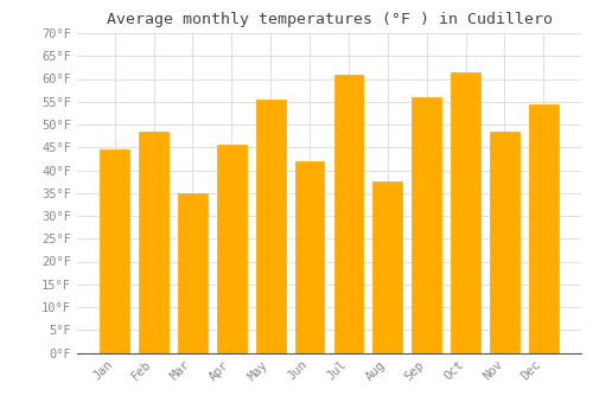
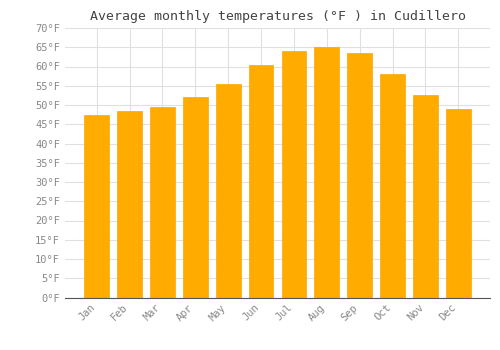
Jan: 44.5°F -> 47.5°F
Mar: 35.0°F -> 49.5°F
Apr: 45.5°F -> 52.0°F
Jun: 42.0°F -> 60.5°F
Jul: 61.0°F -> 64.0°F
Aug: 37.5°F -> 65.0°F
Sep: 56.0°F -> 63.5°F
Oct: 61.5°F -> 58.0°F
Nov: 48.5°F -> 52.5°F
Dec: 54.5°F -> 49.0°F
